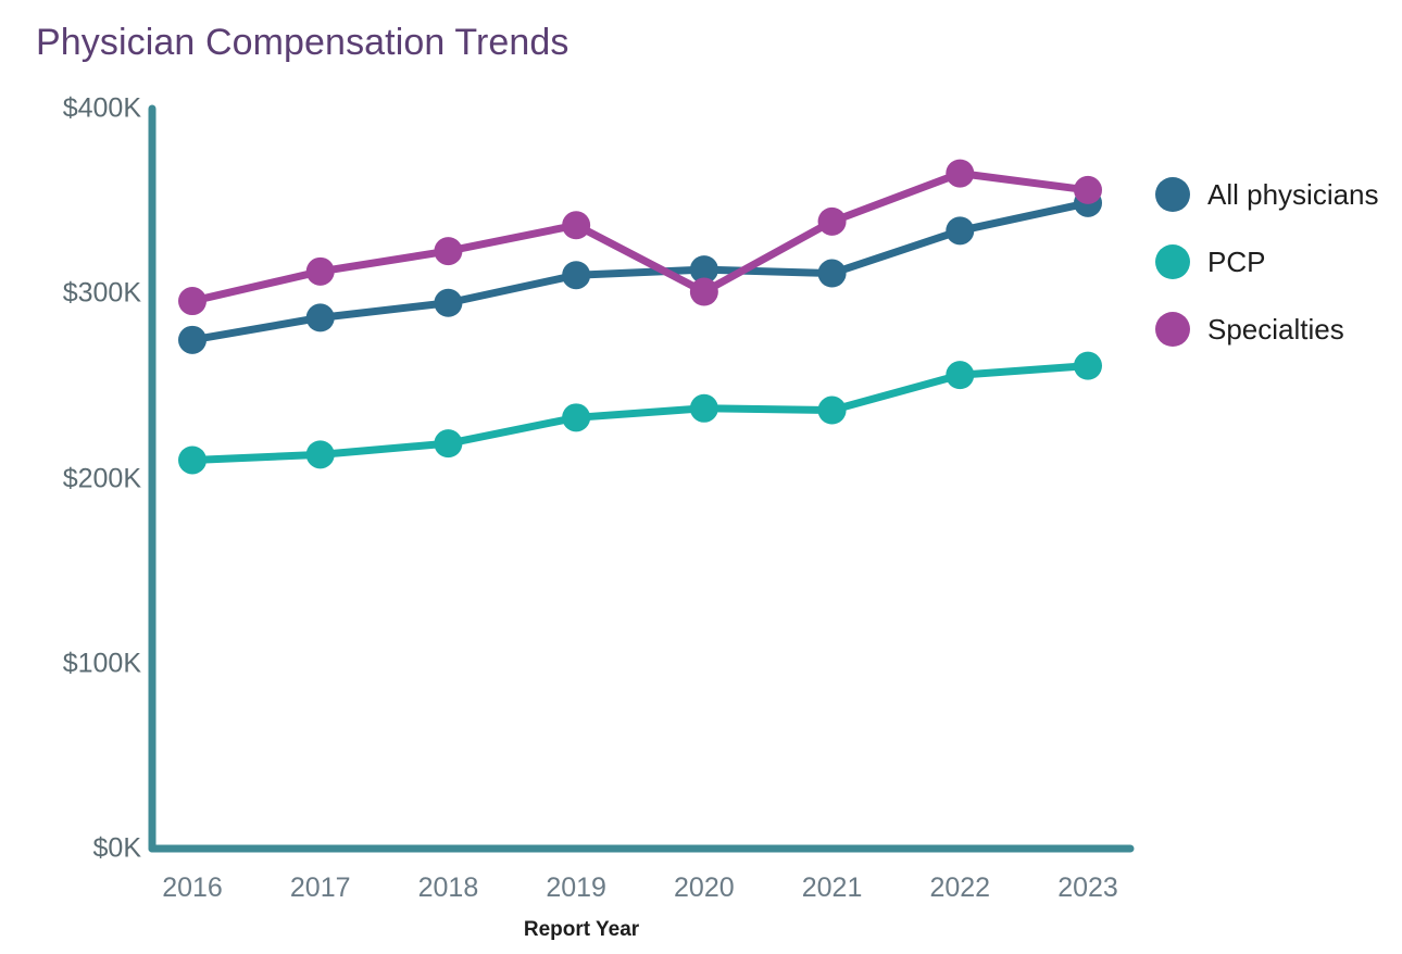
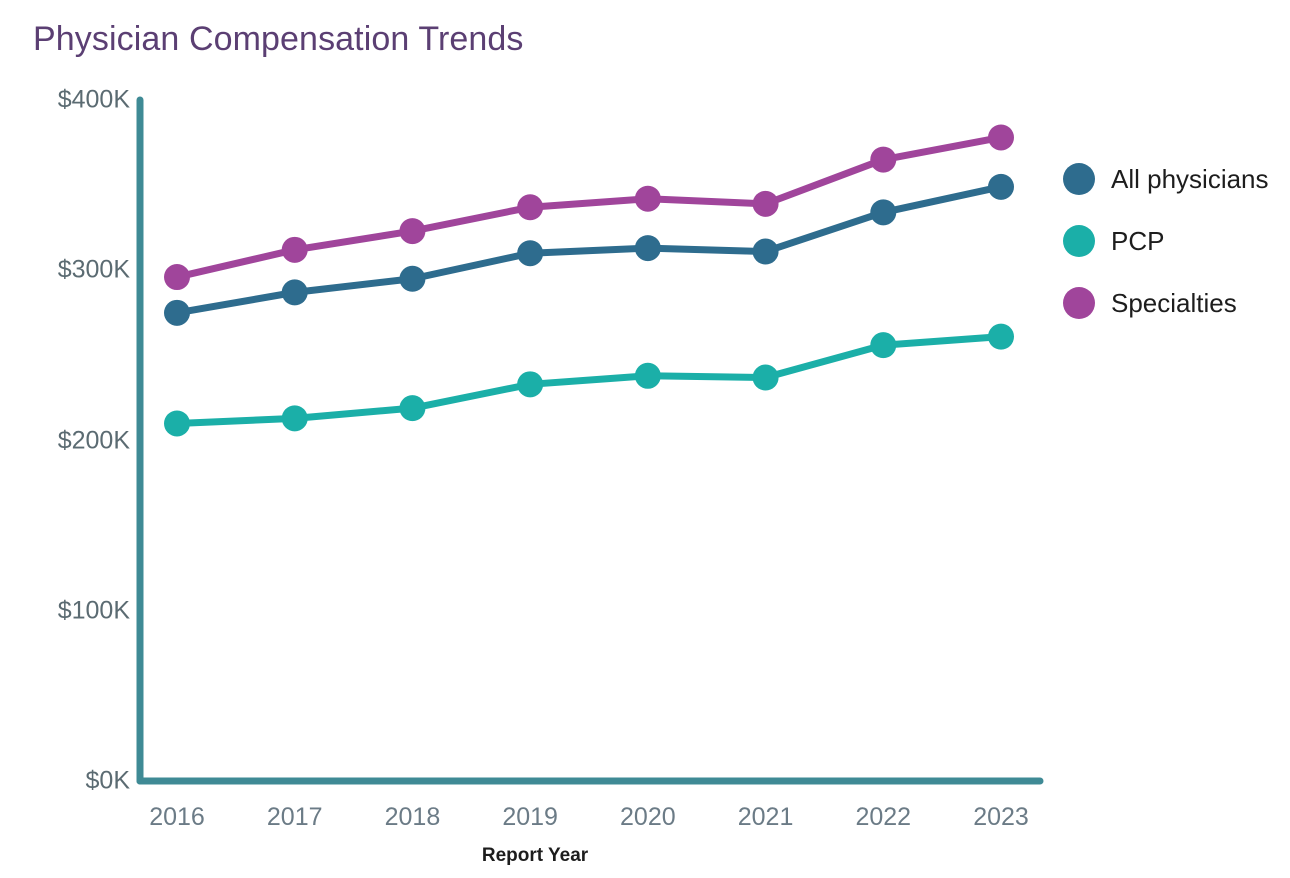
Specialties/2020: $301K -> $342K
Specialties/2023: $356K -> $378K
